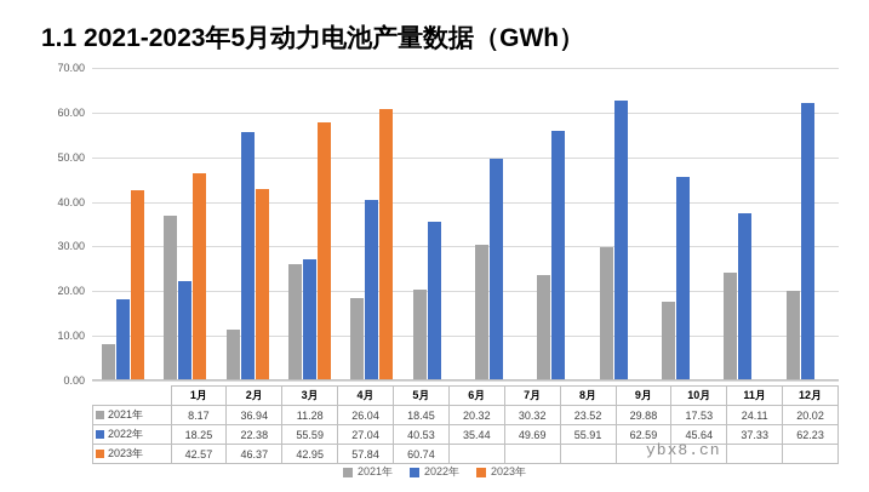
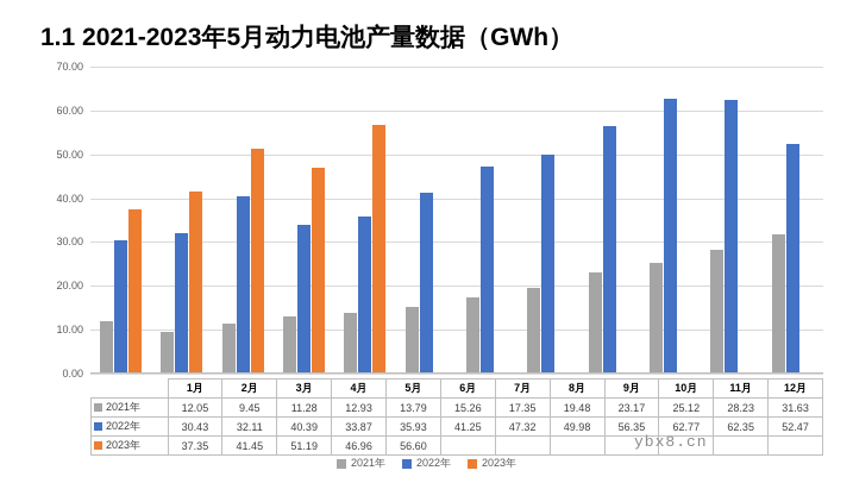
2021年/1月: 8.17 -> 12.05
2022年/1月: 18.25 -> 30.43
2023年/1月: 42.57 -> 37.35
2021年/2月: 36.94 -> 9.45
2022年/2月: 22.38 -> 32.11
2023年/2月: 46.37 -> 41.45
2022年/3月: 55.59 -> 40.39
2023年/3月: 42.95 -> 51.19
2021年/4月: 26.04 -> 12.93
2022年/4月: 27.04 -> 33.87
2023年/4月: 57.84 -> 46.96
2021年/5月: 18.45 -> 13.79
2022年/5月: 40.53 -> 35.93
2023年/5月: 60.74 -> 56.60
2021年/6月: 20.32 -> 15.26
2022年/6月: 35.44 -> 41.25
2021年/7月: 30.32 -> 17.35
2022年/7月: 49.69 -> 47.32
2021年/8月: 23.52 -> 19.48
2022年/8月: 55.91 -> 49.98
2021年/9月: 29.88 -> 23.17
2022年/9月: 62.59 -> 56.35
2021年/10月: 17.53 -> 25.12
2022年/10月: 45.64 -> 62.77
2021年/11月: 24.11 -> 28.23
2022年/11月: 37.33 -> 62.35
2021年/12月: 20.02 -> 31.63
2022年/12月: 62.23 -> 52.47
